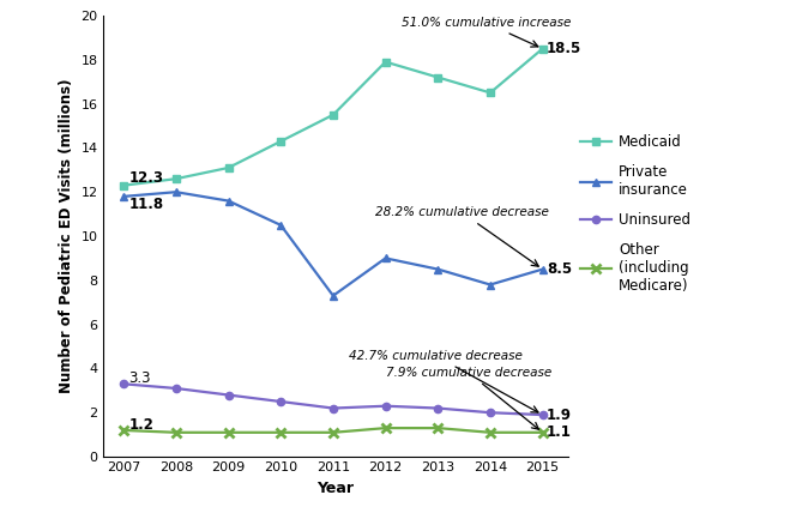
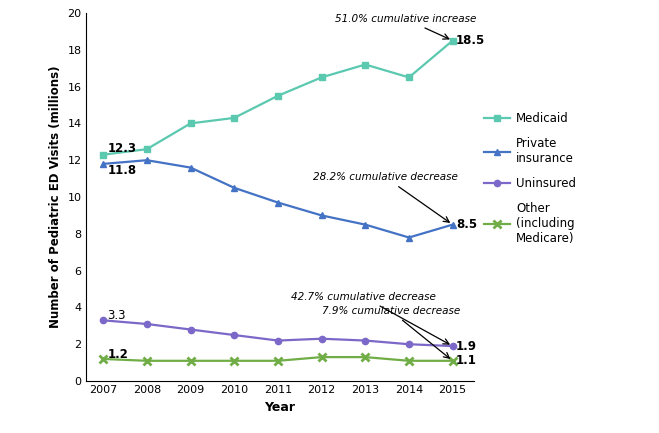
Medicaid/2009: 13.1 -> 14.0
Private insurance/2011: 7.3 -> 9.7
Medicaid/2012: 17.9 -> 16.5
